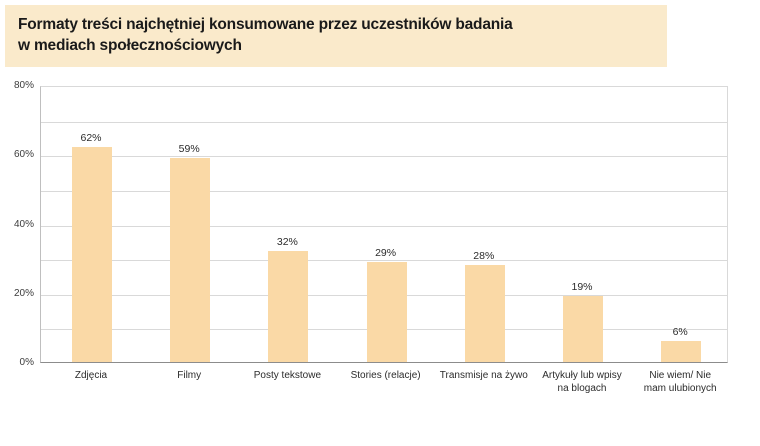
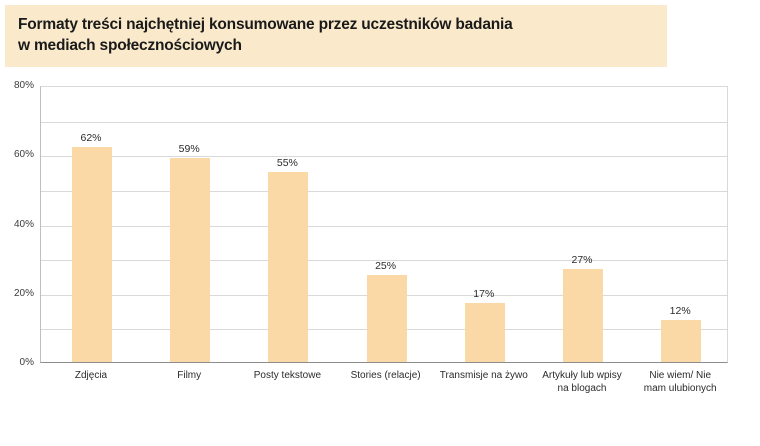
Posty tekstowe: 32% -> 55%
Stories (relacje): 29% -> 25%
Transmisje na żywo: 28% -> 17%
Artykuły lub wpisy na blogach: 19% -> 27%
Nie wiem/ Nie mam ulubionych: 6% -> 12%
